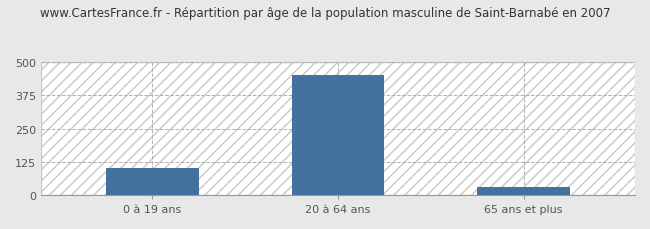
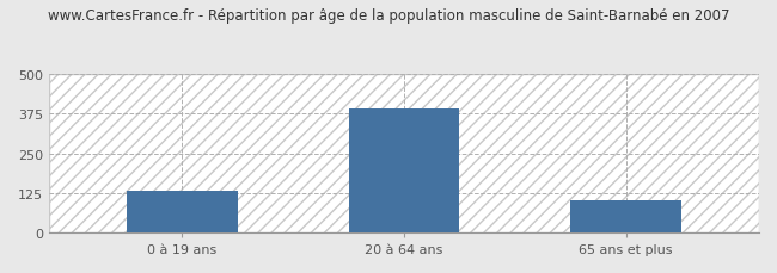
0 à 19 ans: 100 -> 130
20 à 64 ans: 450 -> 390
65 ans et plus: 30 -> 100
